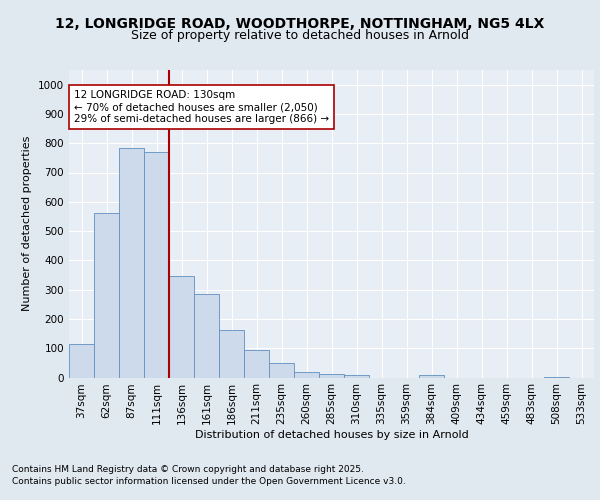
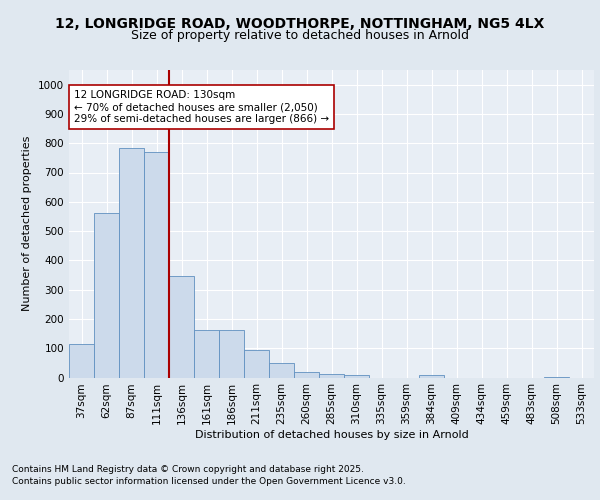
161sqm: 285 -> 163
